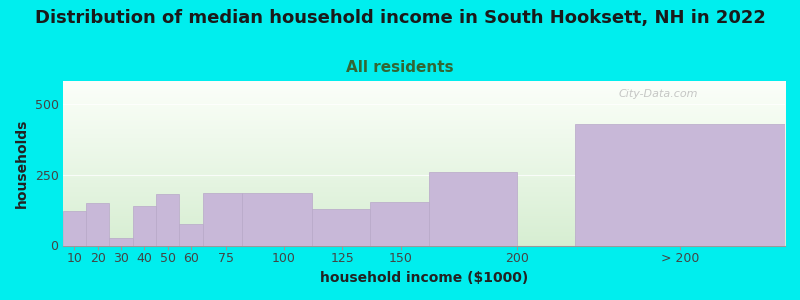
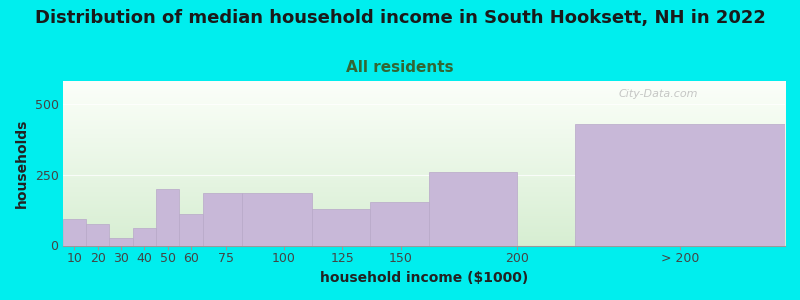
10: 120 -> 95
20: 150 -> 75
40: 140 -> 60
50: 180 -> 200
60: 75 -> 110
